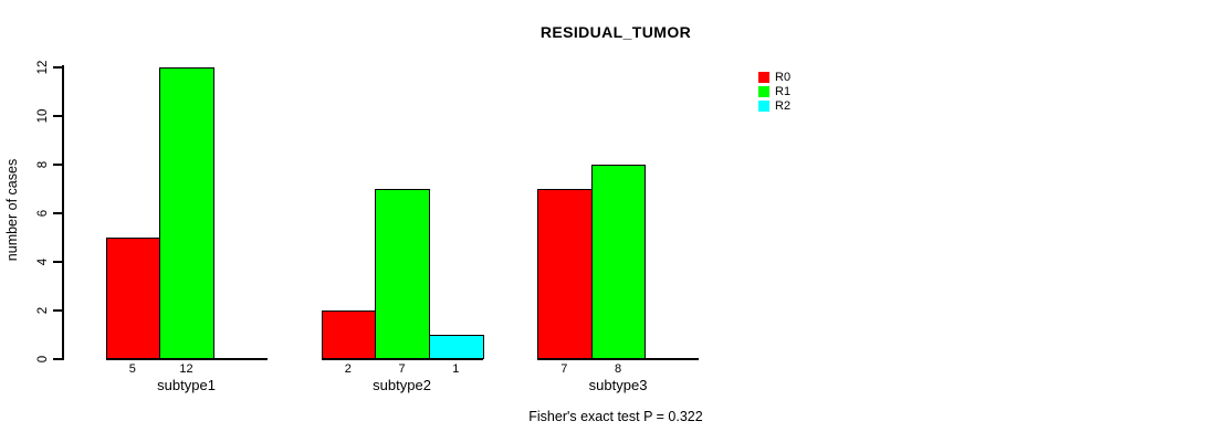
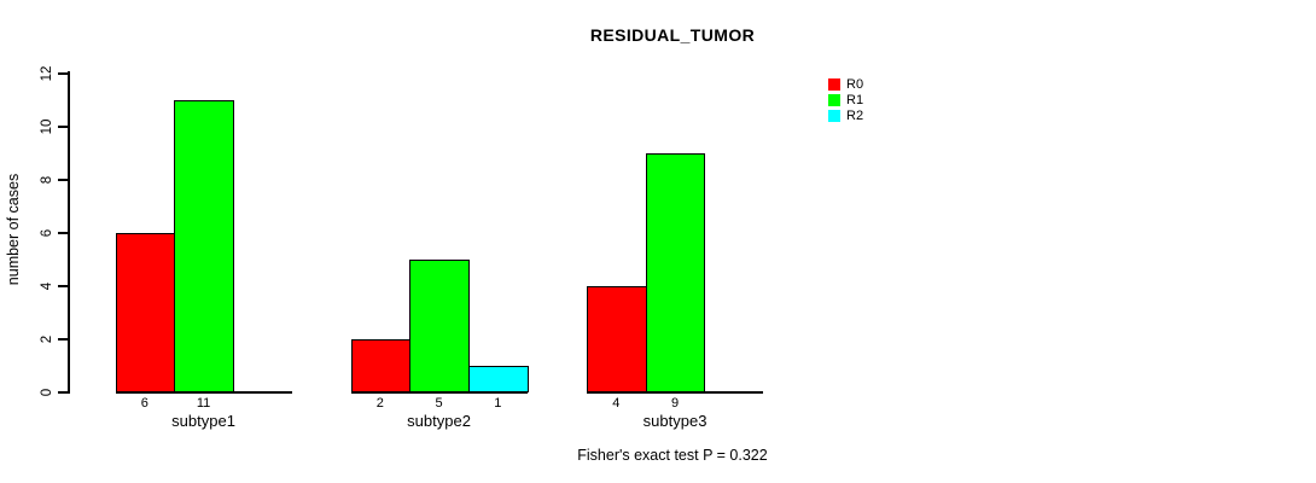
R0/subtype1: 5 -> 6
R1/subtype1: 12 -> 11
R1/subtype2: 7 -> 5
R0/subtype3: 7 -> 4
R1/subtype3: 8 -> 9
